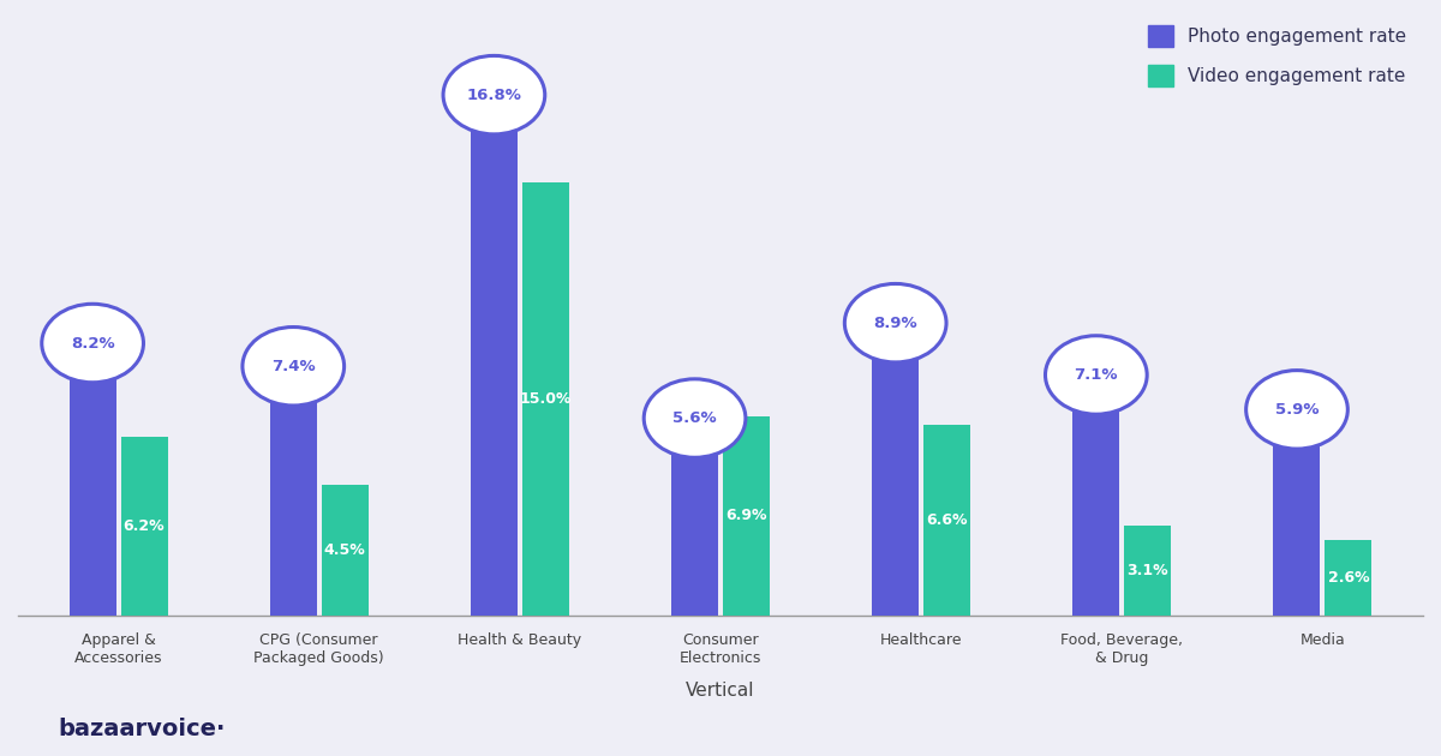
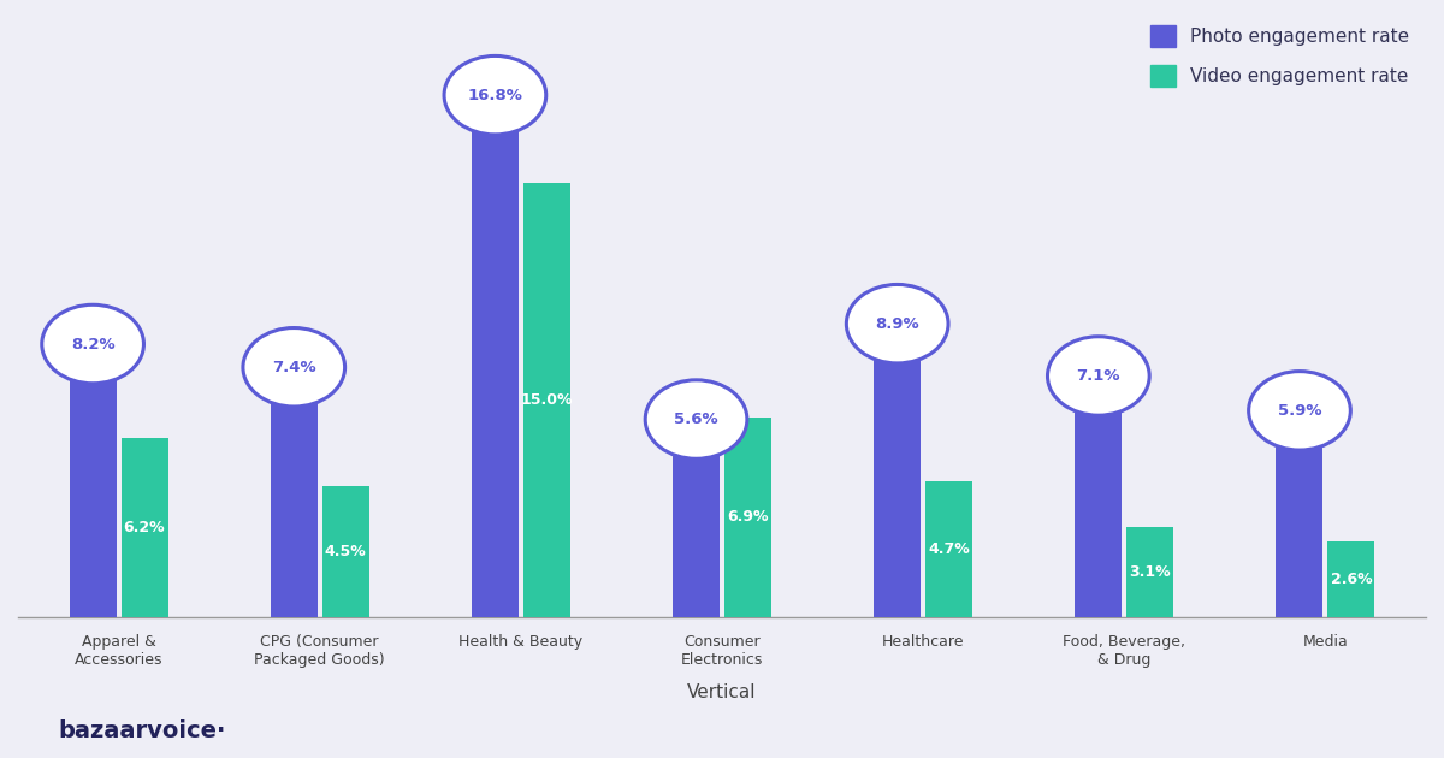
Video engagement rate/Healthcare: 6.6% -> 4.7%
